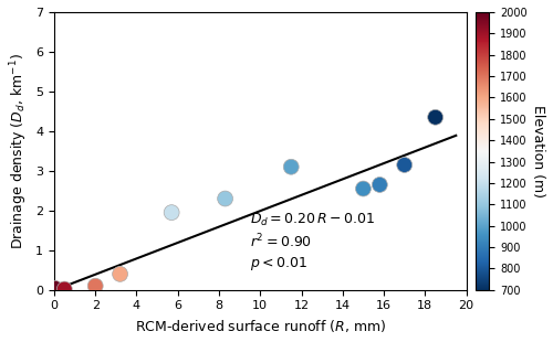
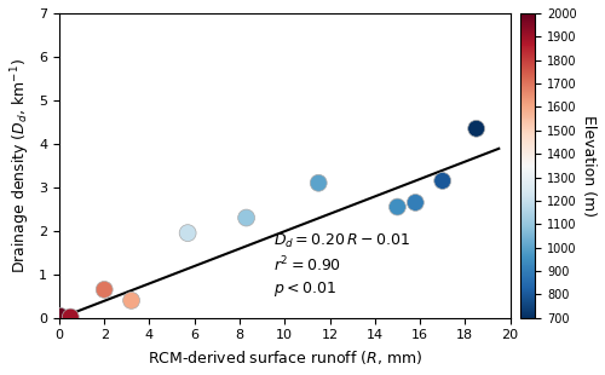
2: 0.10 -> 0.65
